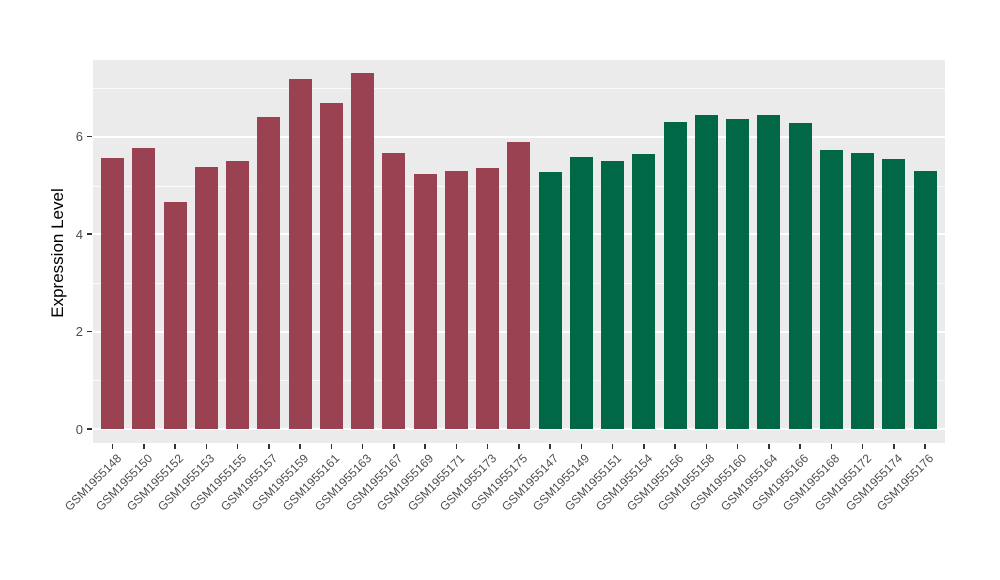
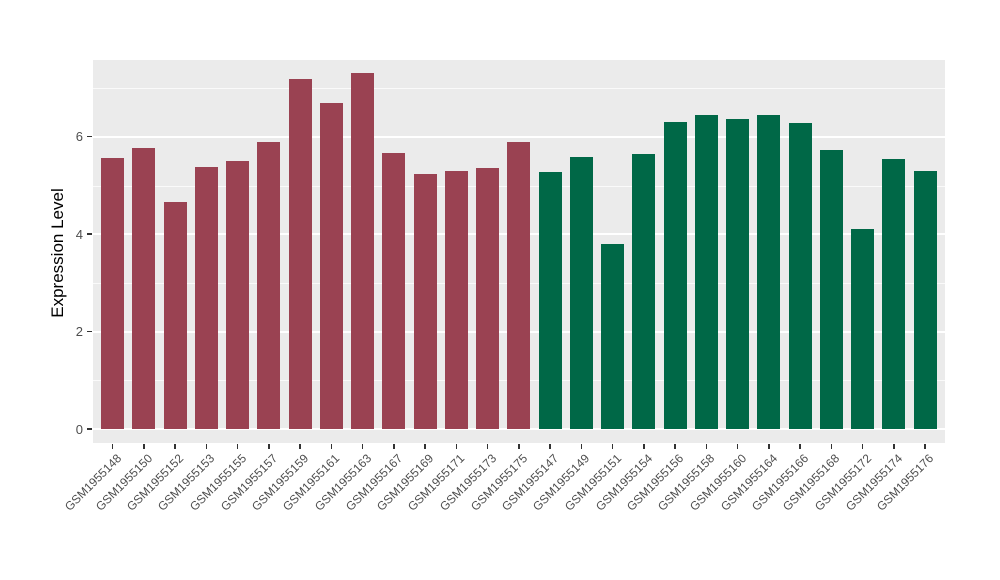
GSM1955157: 6.4 -> 5.9
GSM1955151: 5.5 -> 3.8
GSM1955172: 5.7 -> 4.1
